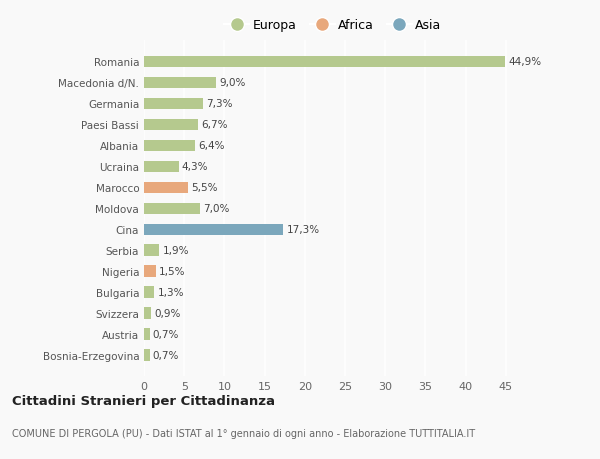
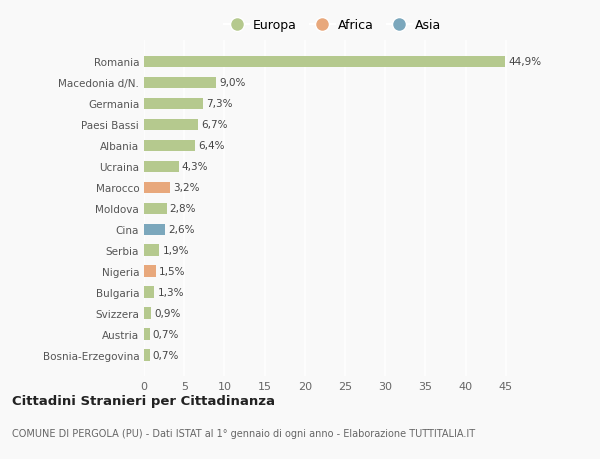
Marocco: 5,5% -> 3,2%
Moldova: 7,0% -> 2,8%
Cina: 17,3% -> 2,6%
